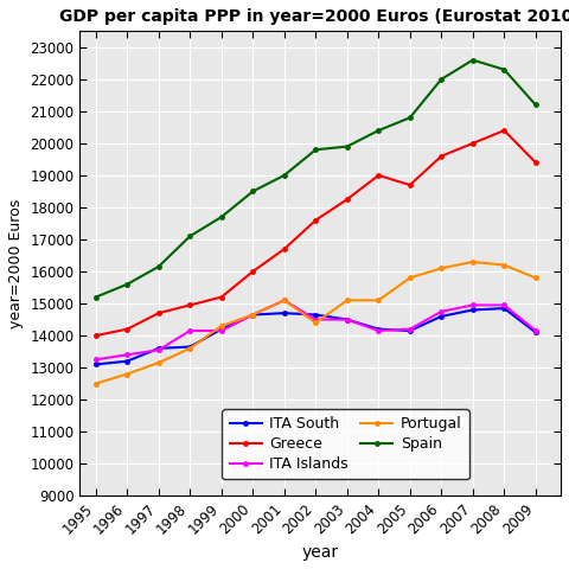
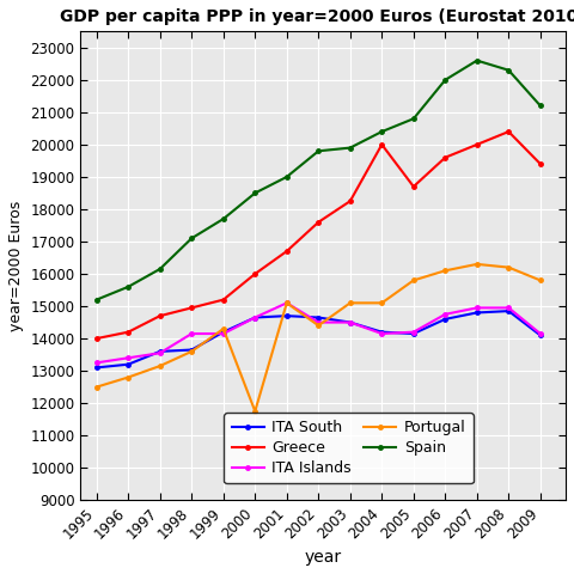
Portugal/2000: 14650 -> 11750
Greece/2004: 19000 -> 20000
